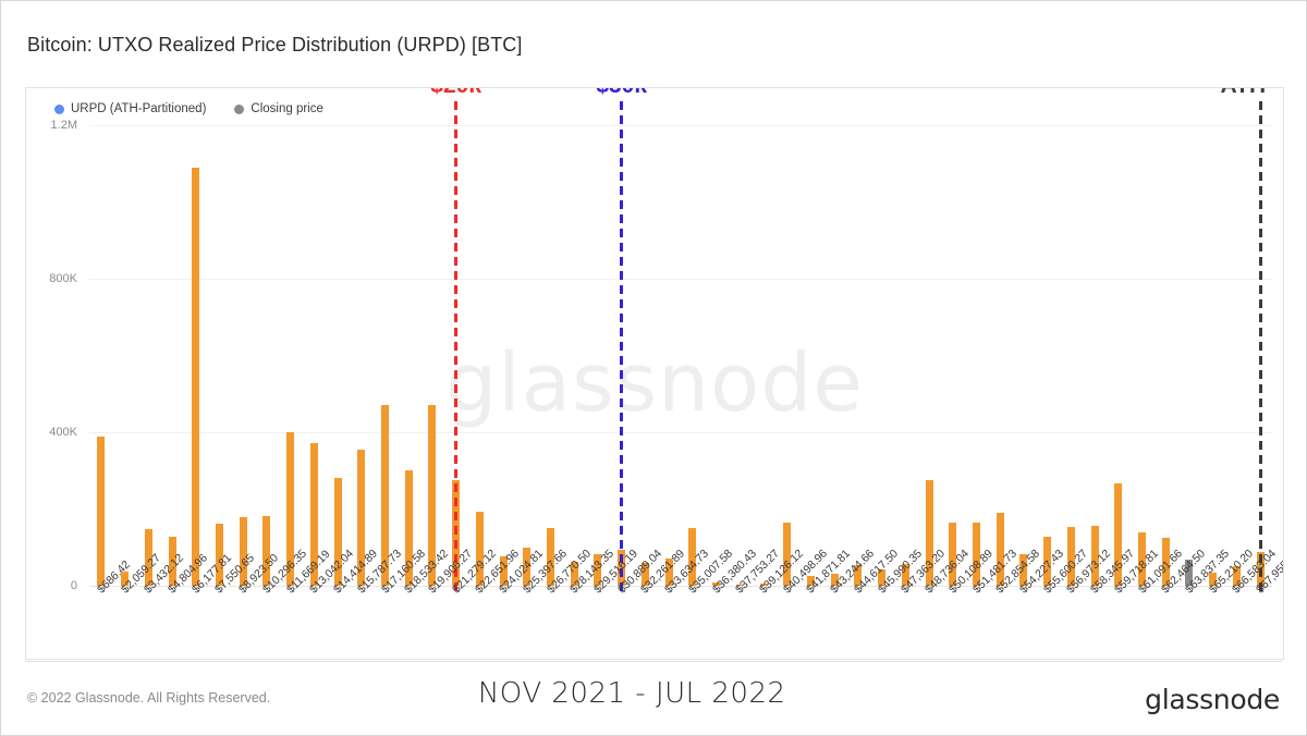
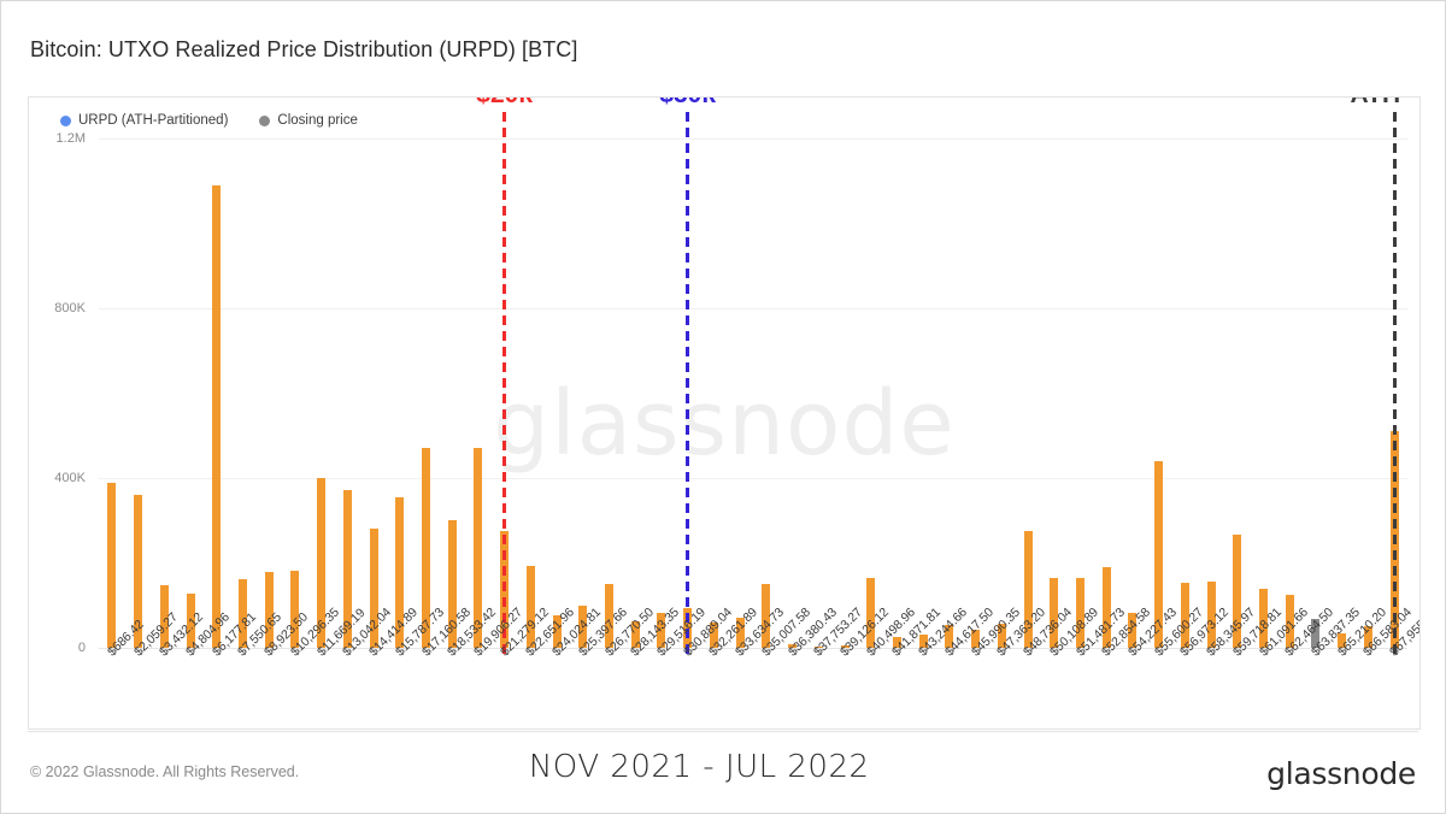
$2,059.27: 40K -> 360K
$55,600.27: 130K -> 440K
$67,955.89: 90K -> 510K
